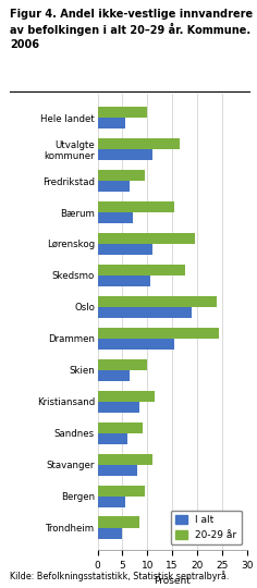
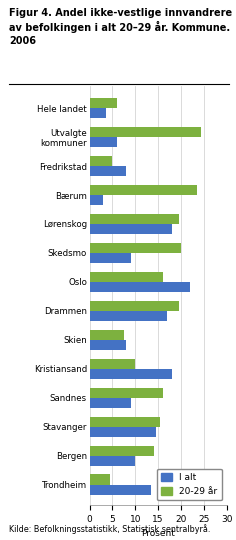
20-29 år/Hele landet: 10.0 -> 6.0
I alt/Hele landet: 5.5 -> 3.5
20-29 år/Utvalgte kommuner: 16.5 -> 24.5
I alt/Utvalgte kommuner: 11.0 -> 6.0
20-29 år/Fredrikstad: 9.5 -> 5.0
I alt/Fredrikstad: 6.5 -> 8.0
20-29 år/Bærum: 15.5 -> 23.5
I alt/Bærum: 7.0 -> 3.0
I alt/Lørenskog: 11.0 -> 18.0
20-29 år/Skedsmo: 17.5 -> 20.0
I alt/Skedsmo: 10.5 -> 9.0
20-29 år/Oslo: 24.0 -> 16.0
I alt/Oslo: 19.0 -> 22.0
20-29 år/Drammen: 24.5 -> 19.5
I alt/Drammen: 15.5 -> 17.0
20-29 år/Skien: 10.0 -> 7.5
I alt/Skien: 6.5 -> 8.0
20-29 år/Kristiansand: 11.5 -> 10.0
I alt/Kristiansand: 8.5 -> 18.0
20-29 år/Sandnes: 9.0 -> 16.0
I alt/Sandnes: 6.0 -> 9.0
20-29 år/Stavanger: 11.0 -> 15.5
I alt/Stavanger: 8.0 -> 14.5
20-29 år/Bergen: 9.5 -> 14.0
I alt/Bergen: 5.5 -> 10.0
20-29 år/Trondheim: 8.5 -> 4.5
I alt/Trondheim: 5.0 -> 13.5
